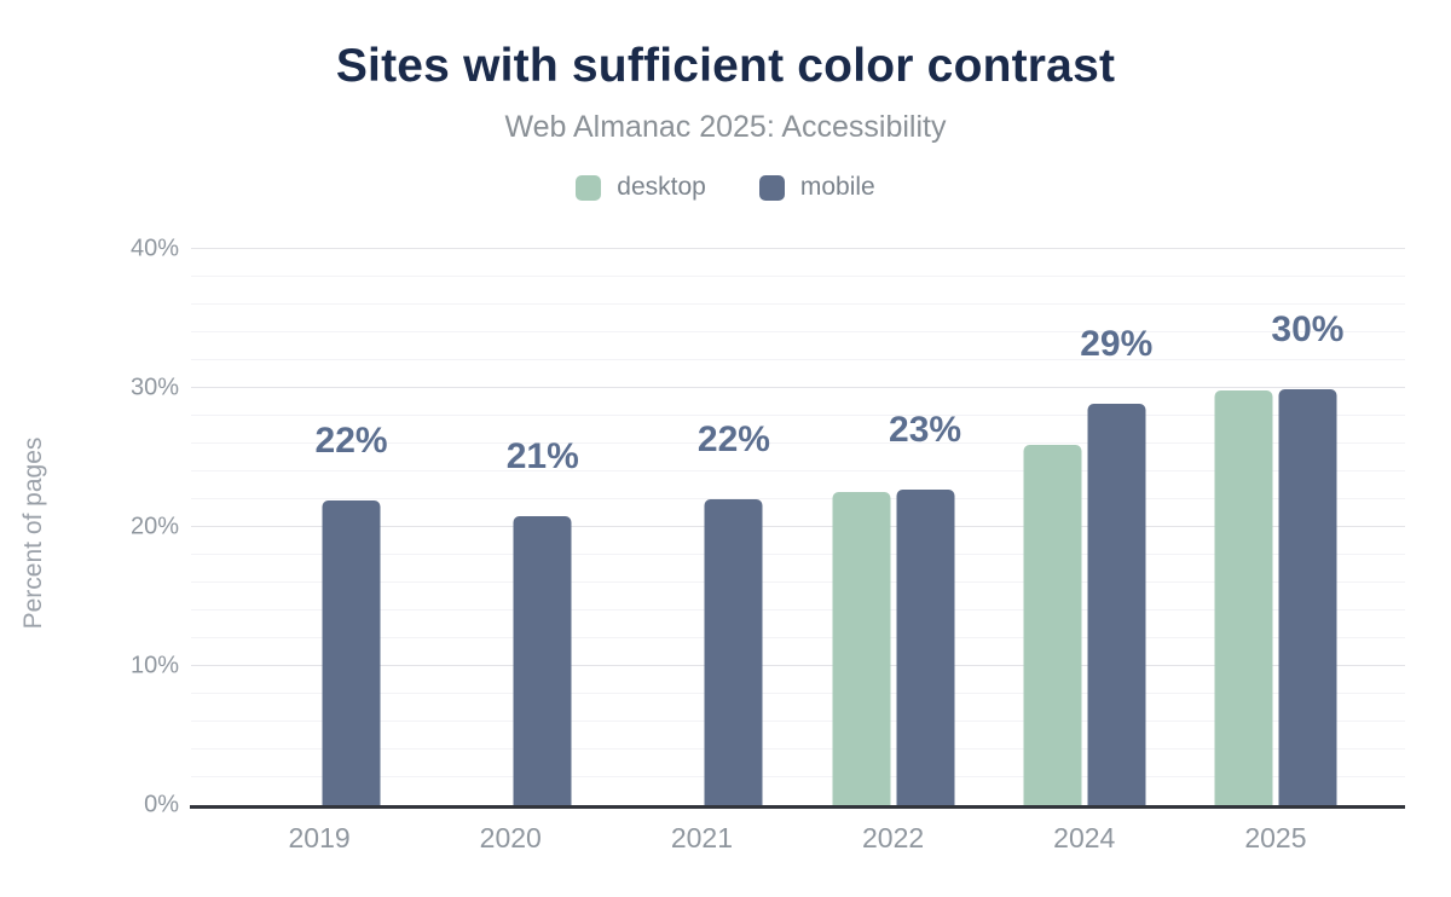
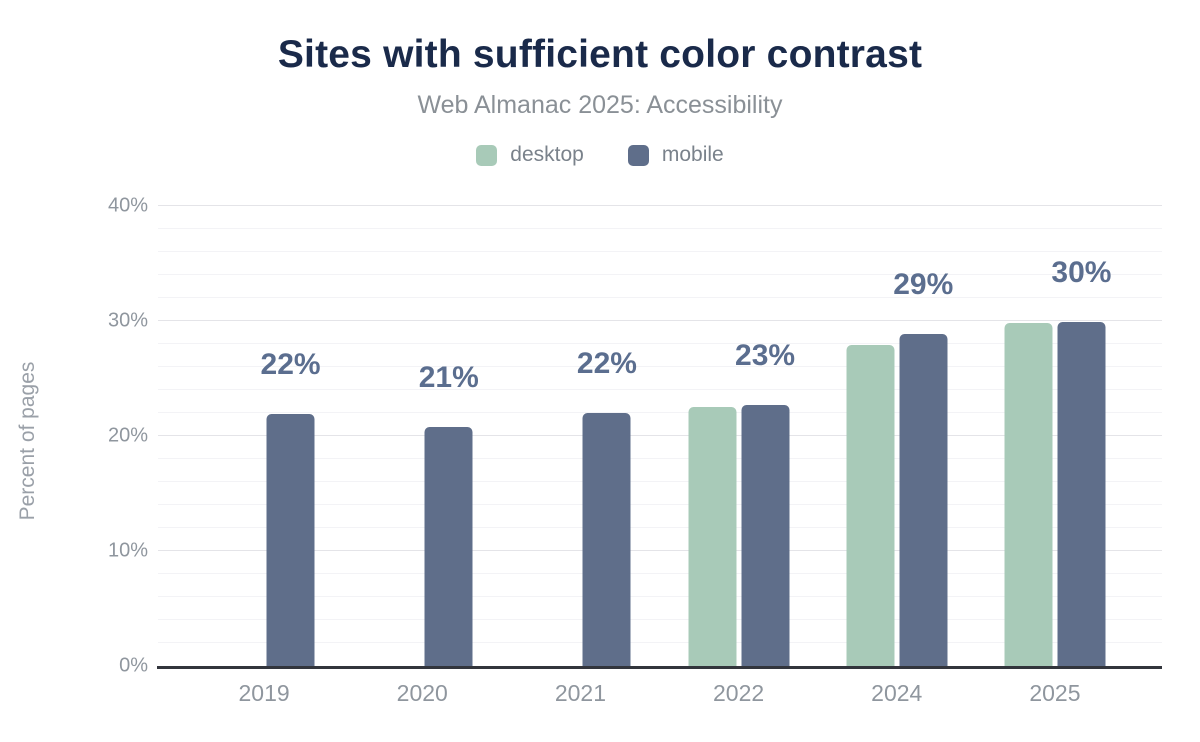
desktop/2024: 25.9% -> 27.9%
